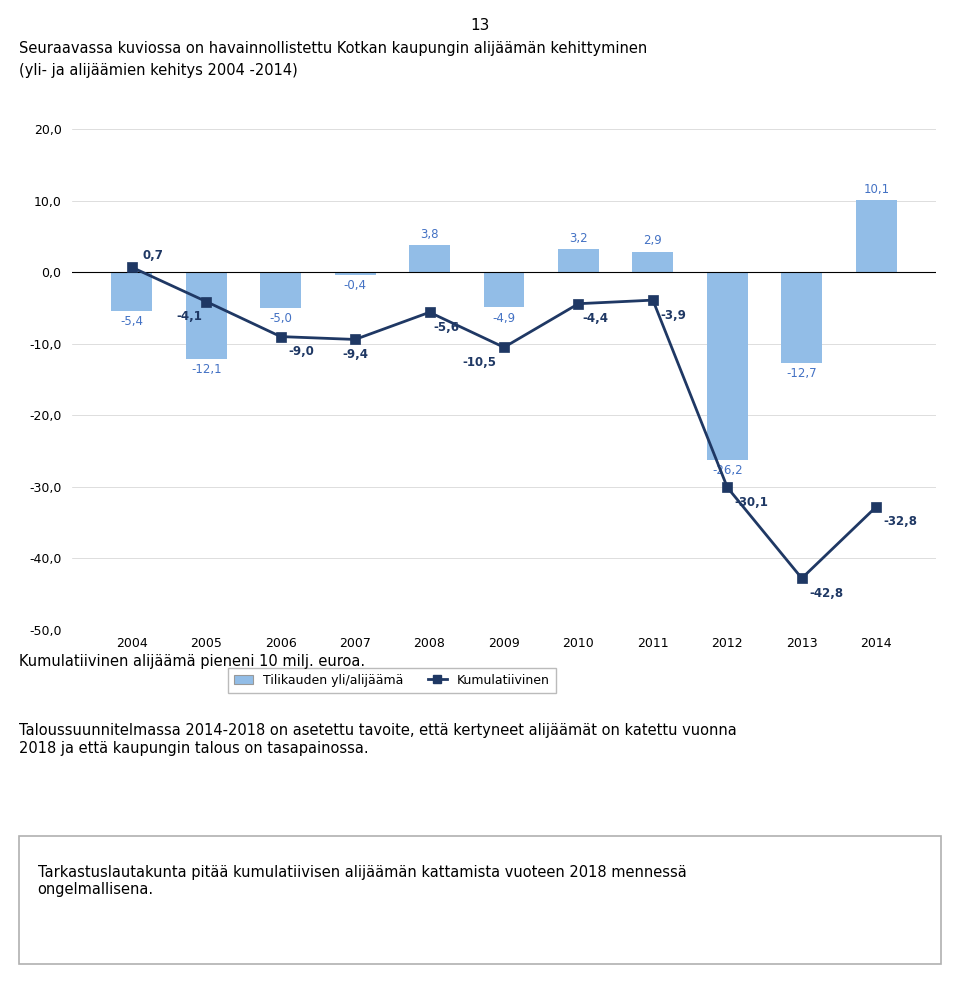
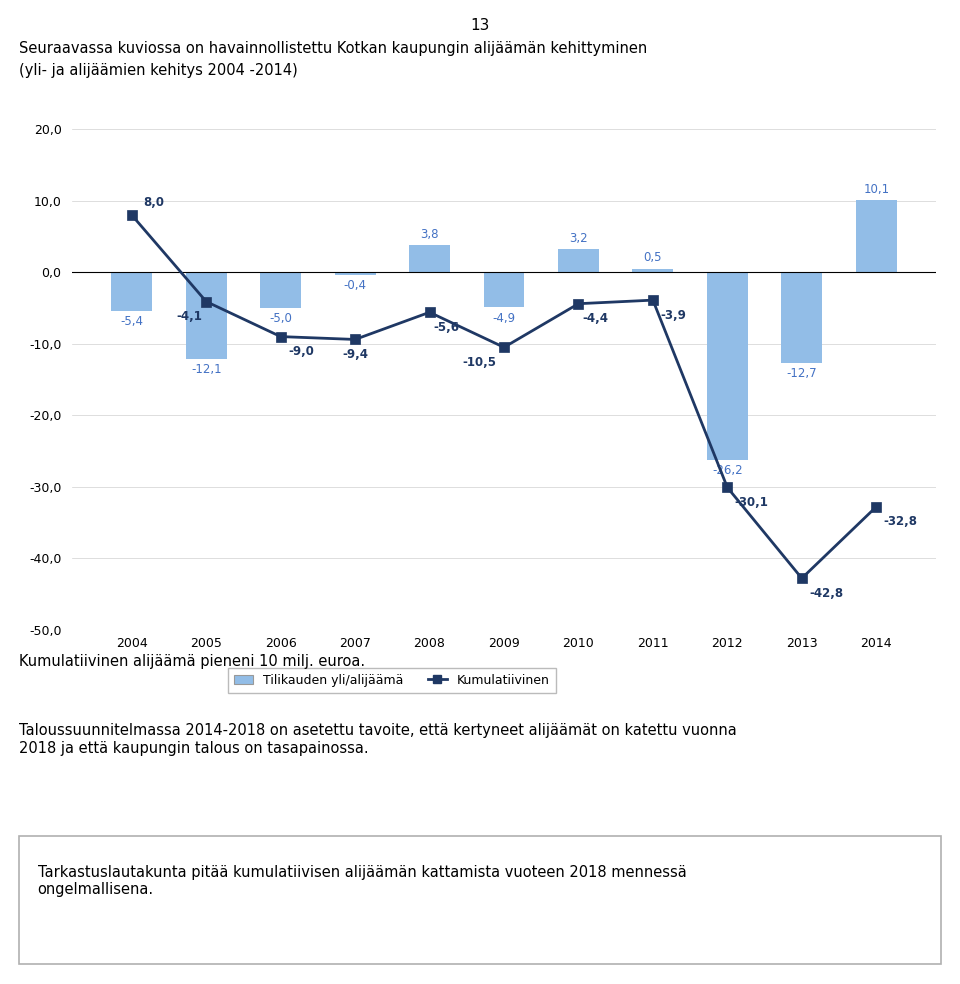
Kumulatiivinen/2004: 0,7 -> 8,0
Tilikauden yli/alijäämä/2011: 2,9 -> 0,5
